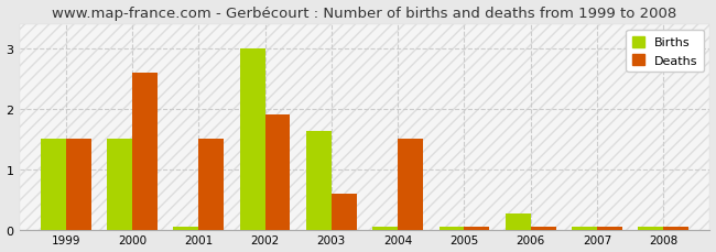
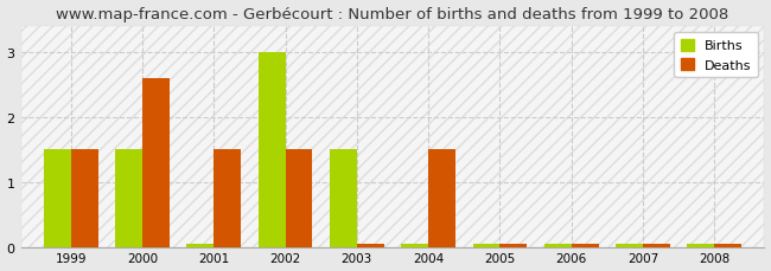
Deaths/2002: 1.90 -> 1.50
Births/2003: 1.62 -> 1.50
Deaths/2003: 0.60 -> 0.05
Births/2006: 0.26 -> 0.05
